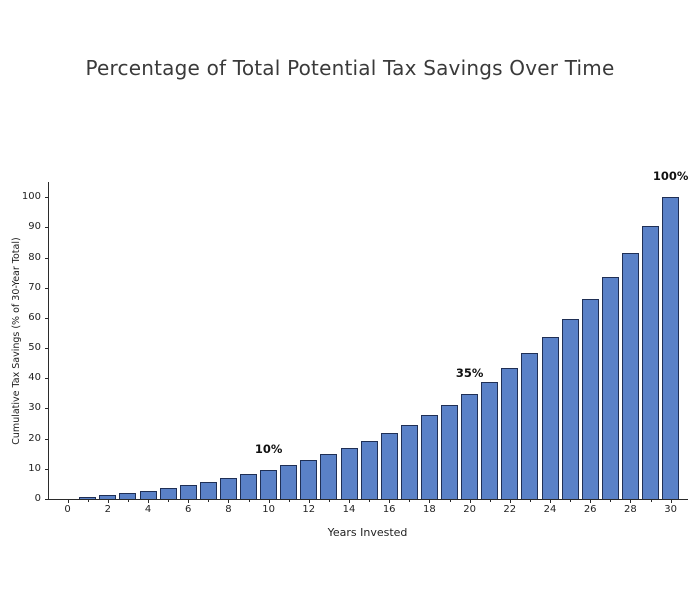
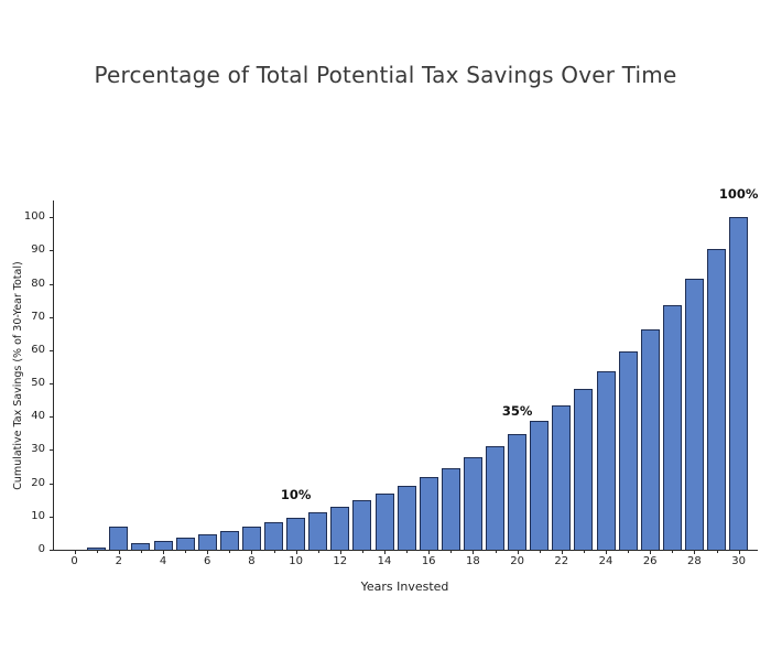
2: 1 -> 7
